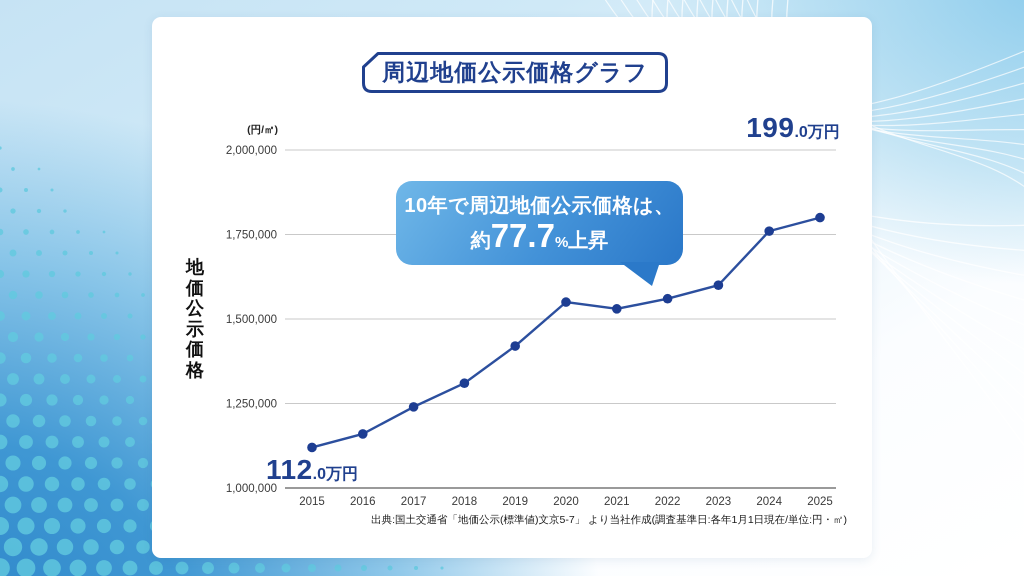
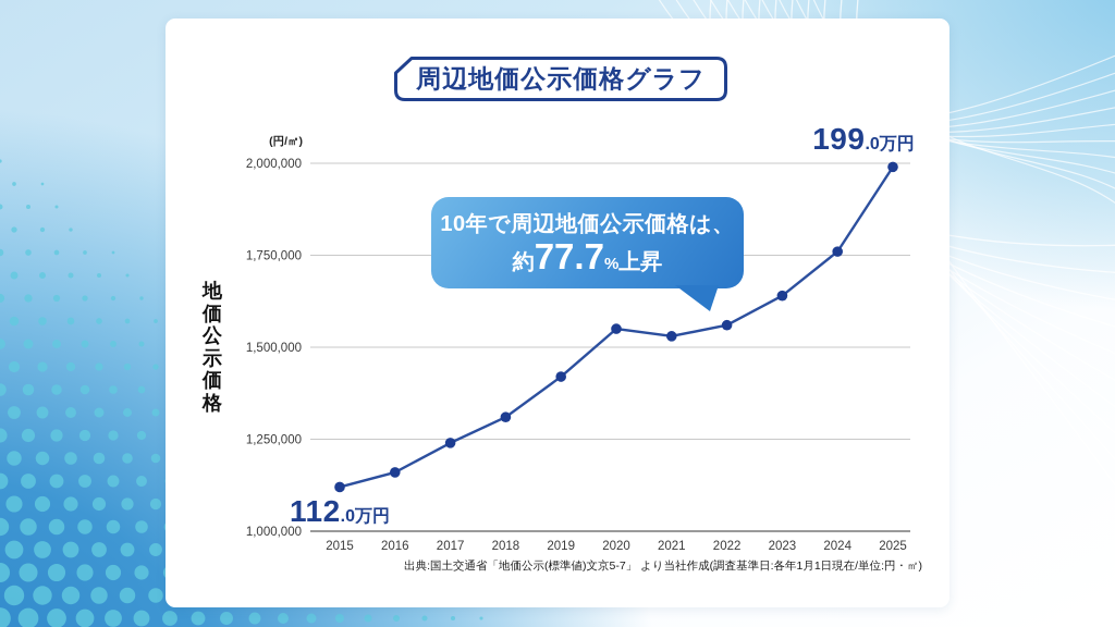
2023: 1600000 -> 1640000
2025: 1800000 -> 1990000
